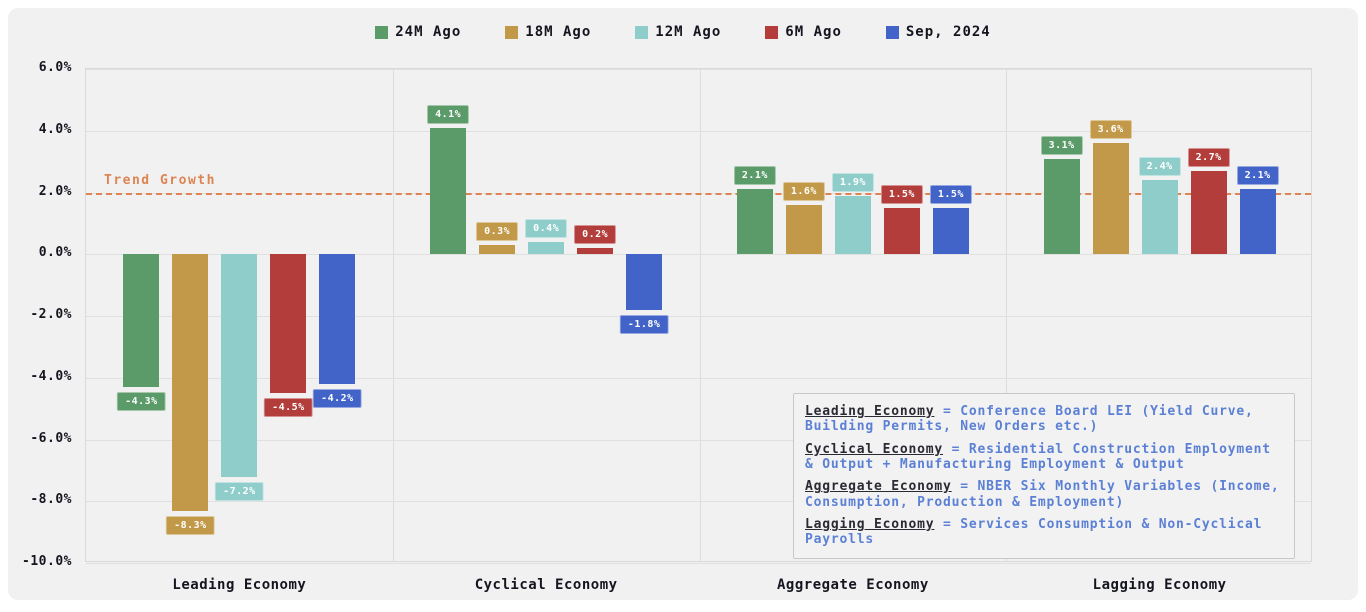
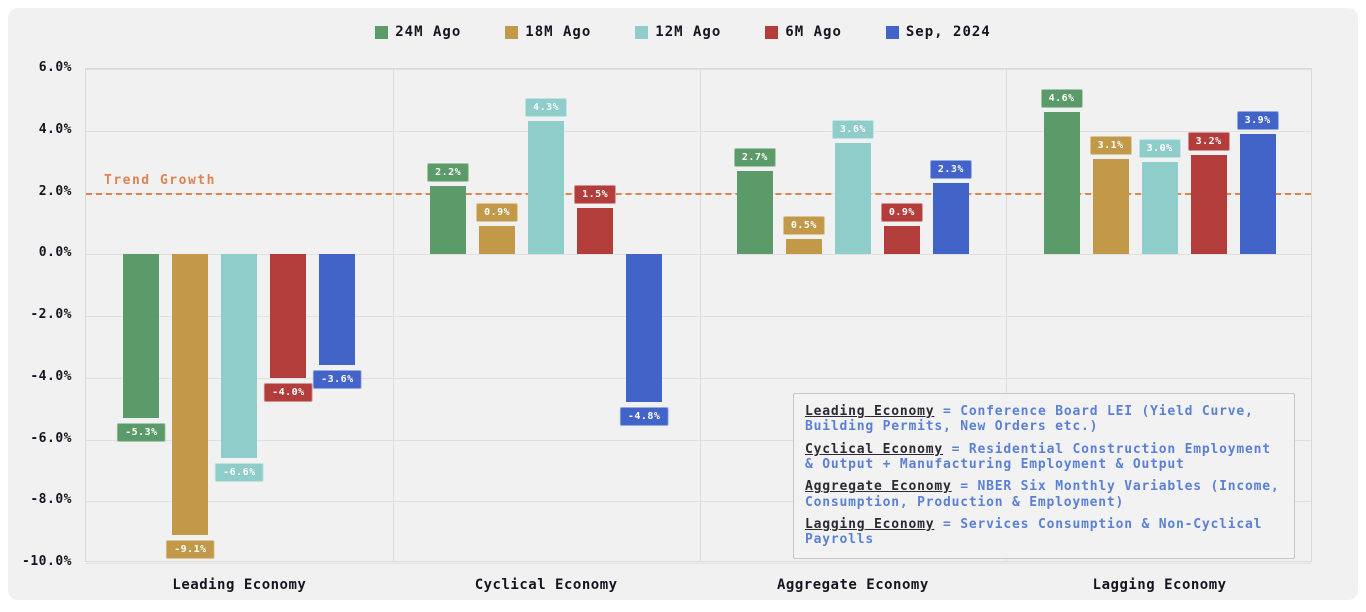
24M Ago/Leading Economy: -4.3% -> -5.3%
18M Ago/Leading Economy: -8.3% -> -9.1%
12M Ago/Leading Economy: -7.2% -> -6.6%
6M Ago/Leading Economy: -4.5% -> -4.0%
Sep, 2024/Leading Economy: -4.2% -> -3.6%
24M Ago/Cyclical Economy: 4.1% -> 2.2%
18M Ago/Cyclical Economy: 0.3% -> 0.9%
12M Ago/Cyclical Economy: 0.4% -> 4.3%
6M Ago/Cyclical Economy: 0.2% -> 1.5%
Sep, 2024/Cyclical Economy: -1.8% -> -4.8%
24M Ago/Aggregate Economy: 2.1% -> 2.7%
18M Ago/Aggregate Economy: 1.6% -> 0.5%
12M Ago/Aggregate Economy: 1.9% -> 3.6%
6M Ago/Aggregate Economy: 1.5% -> 0.9%
Sep, 2024/Aggregate Economy: 1.5% -> 2.3%
24M Ago/Lagging Economy: 3.1% -> 4.6%
18M Ago/Lagging Economy: 3.6% -> 3.1%
12M Ago/Lagging Economy: 2.4% -> 3.0%
6M Ago/Lagging Economy: 2.7% -> 3.2%
Sep, 2024/Lagging Economy: 2.1% -> 3.9%
